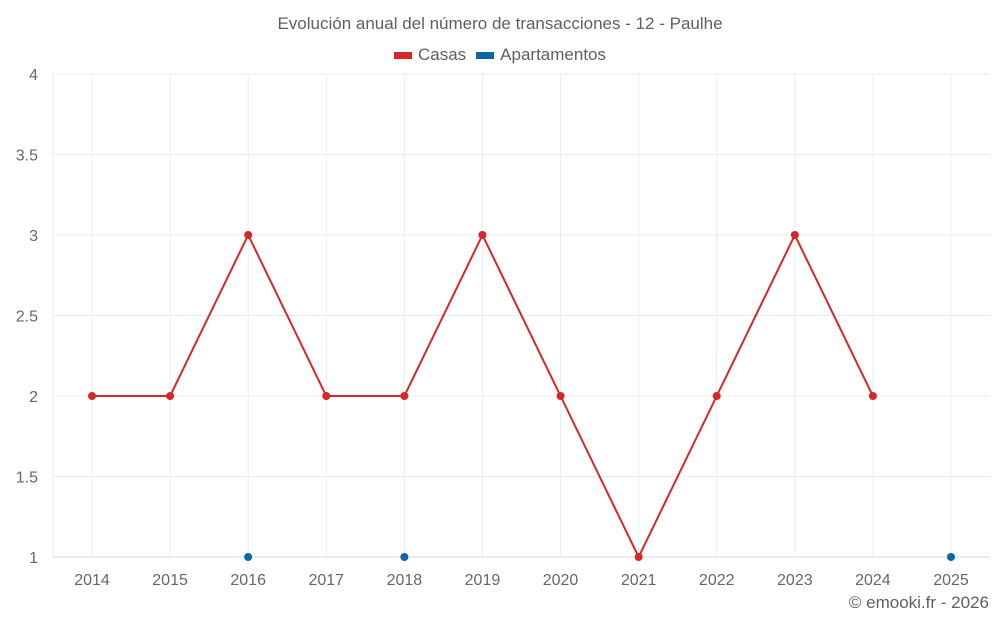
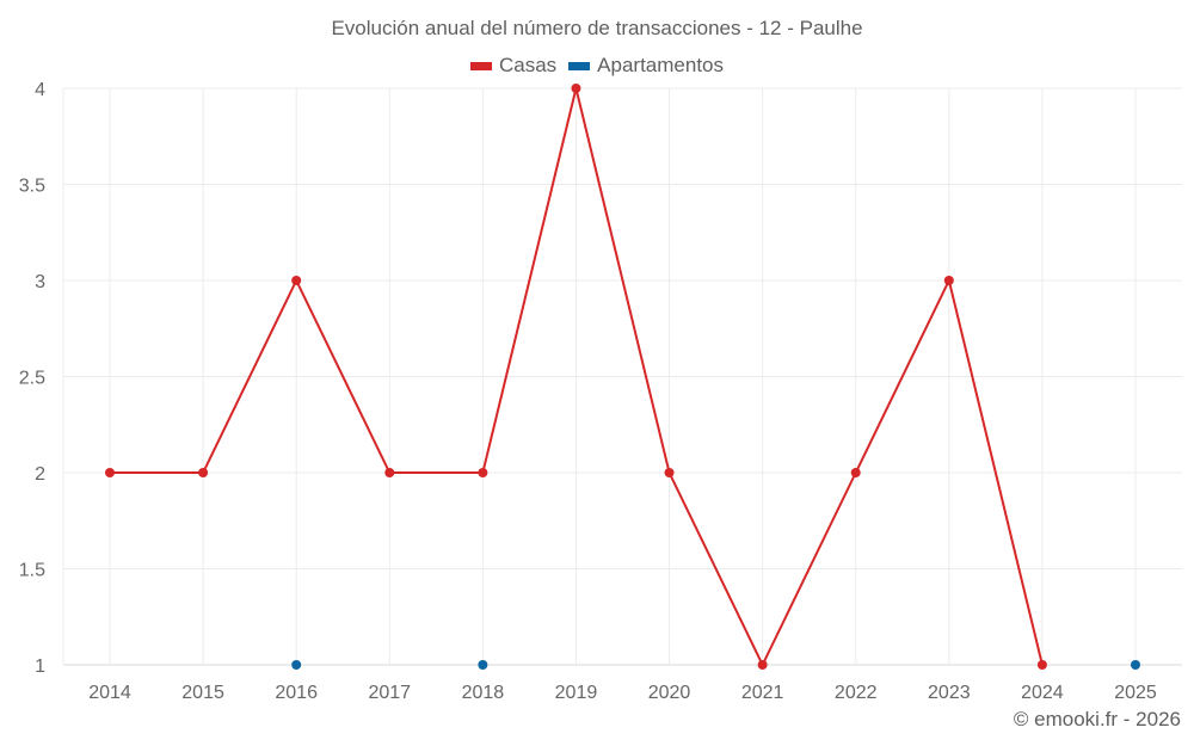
Casas/2019: 3 -> 4
Casas/2024: 2 -> 1
